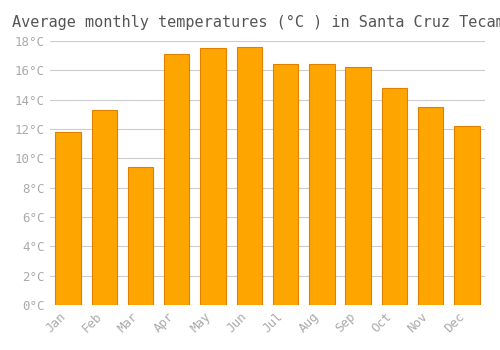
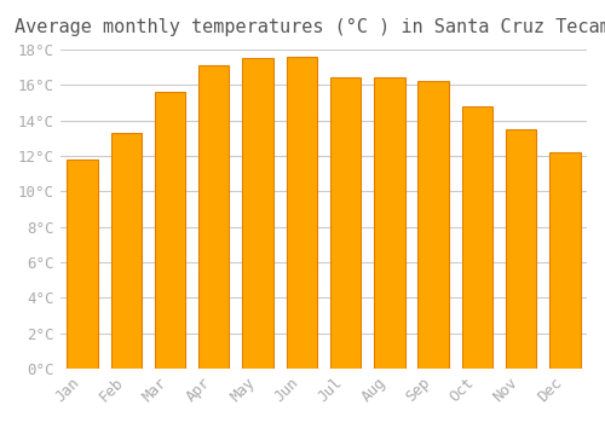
Mar: 9.4°C -> 15.6°C
